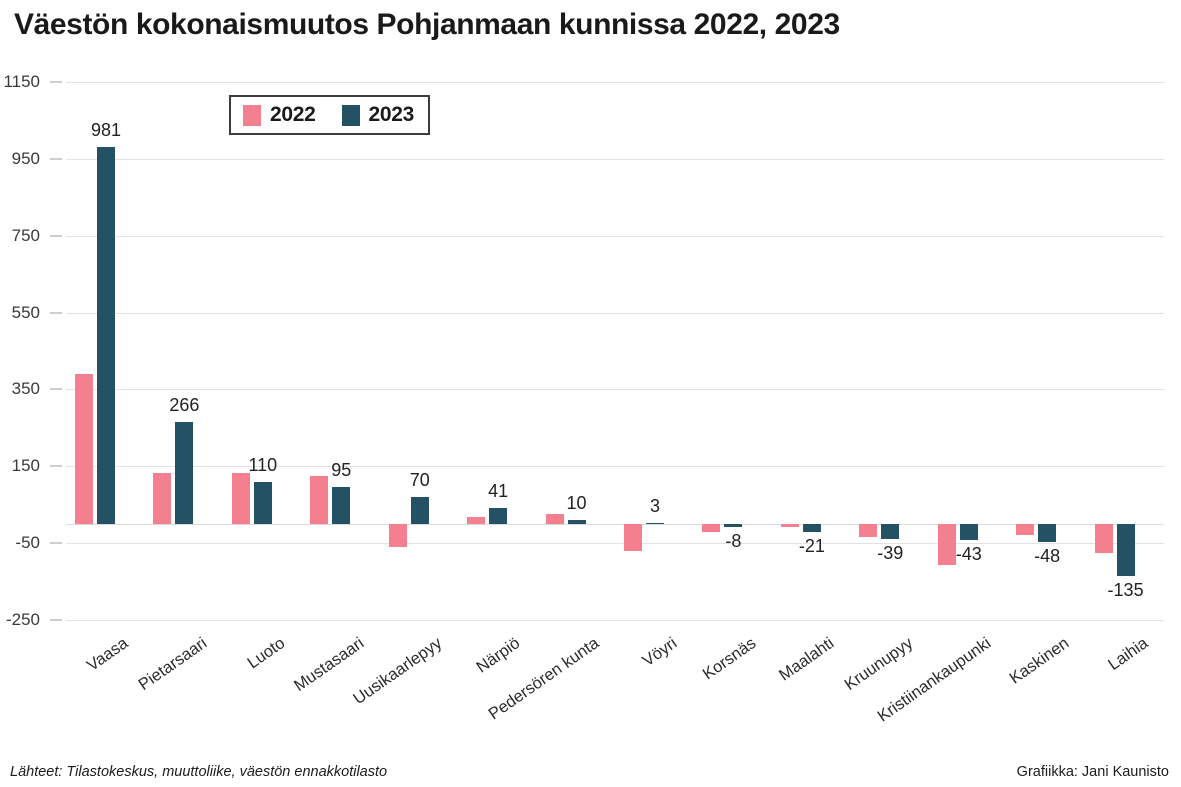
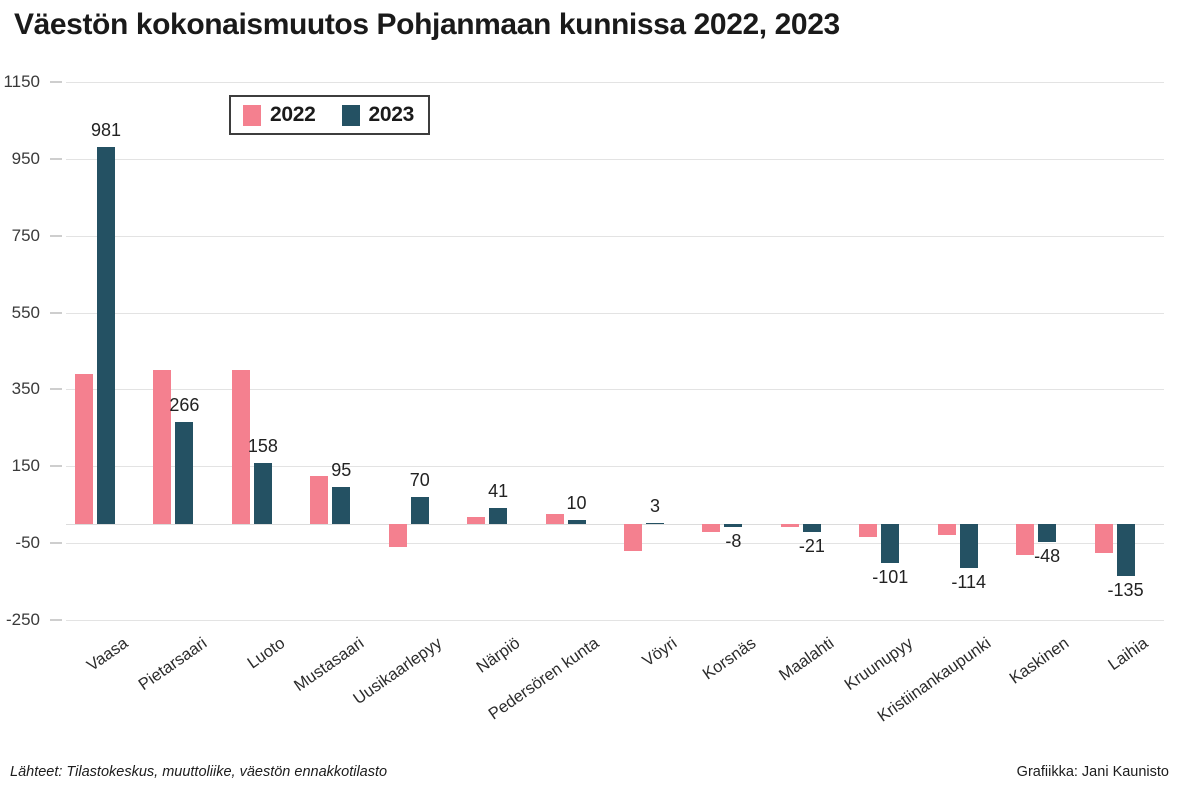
2022/Pietarsaari: 130 -> 400
2022/Luoto: 130 -> 400
2023/Luoto: 110 -> 158
2023/Kruunupyy: -39 -> -101
2022/Kristiinankaupunki: -110 -> -30
2023/Kristiinankaupunki: -43 -> -114
2022/Kaskinen: -30 -> -80
